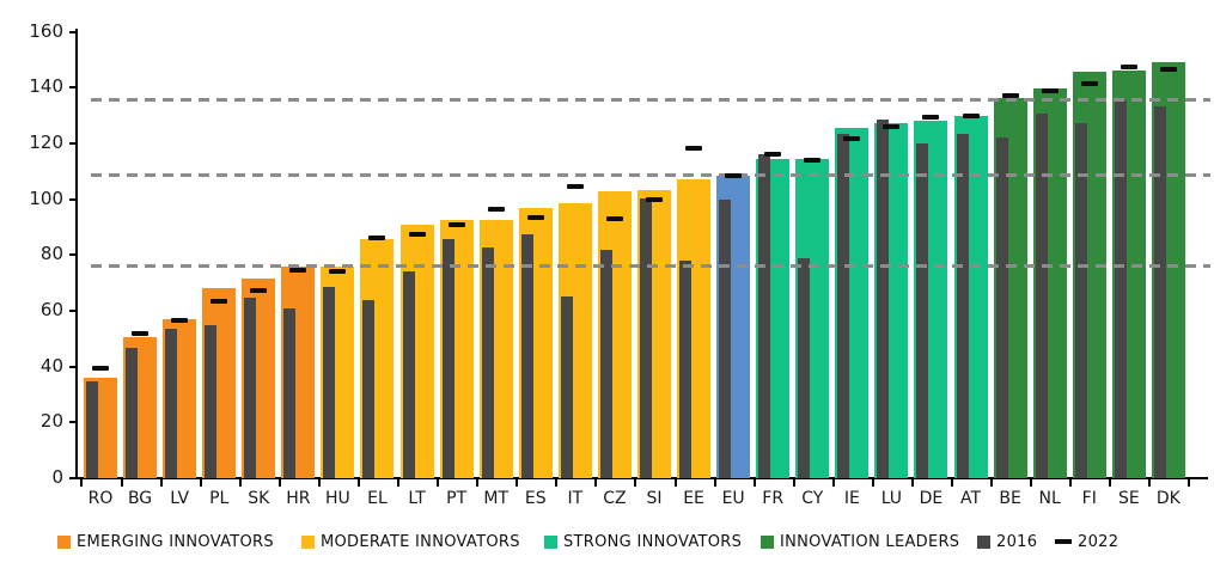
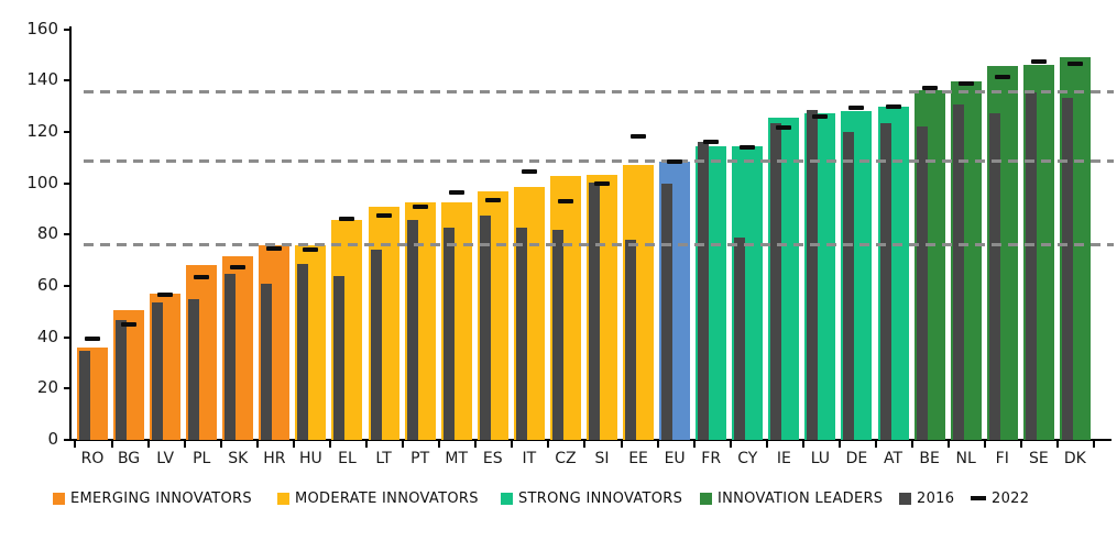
2022/BG: 52 -> 45
2016/IT: 65 -> 82
